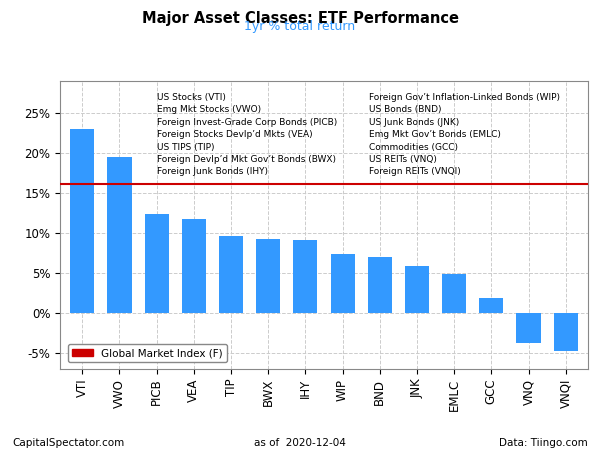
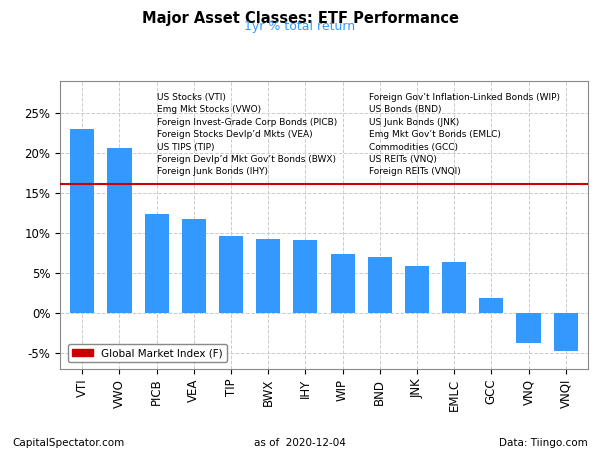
VWO: 19.5% -> 20.6%
EMLC: 4.9% -> 6.4%
